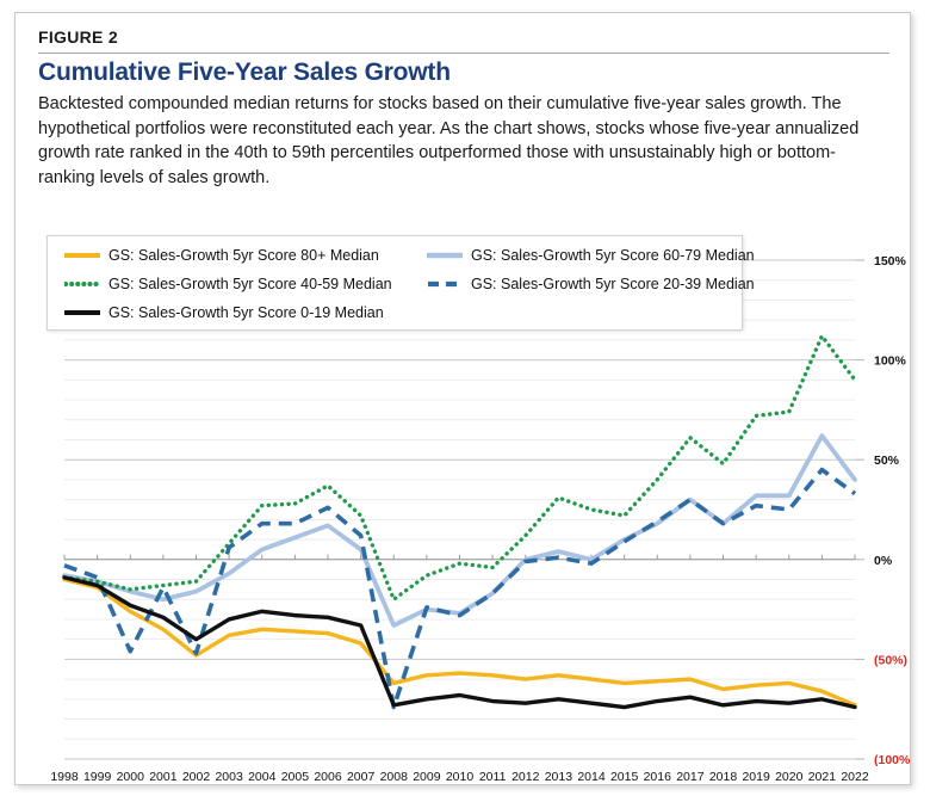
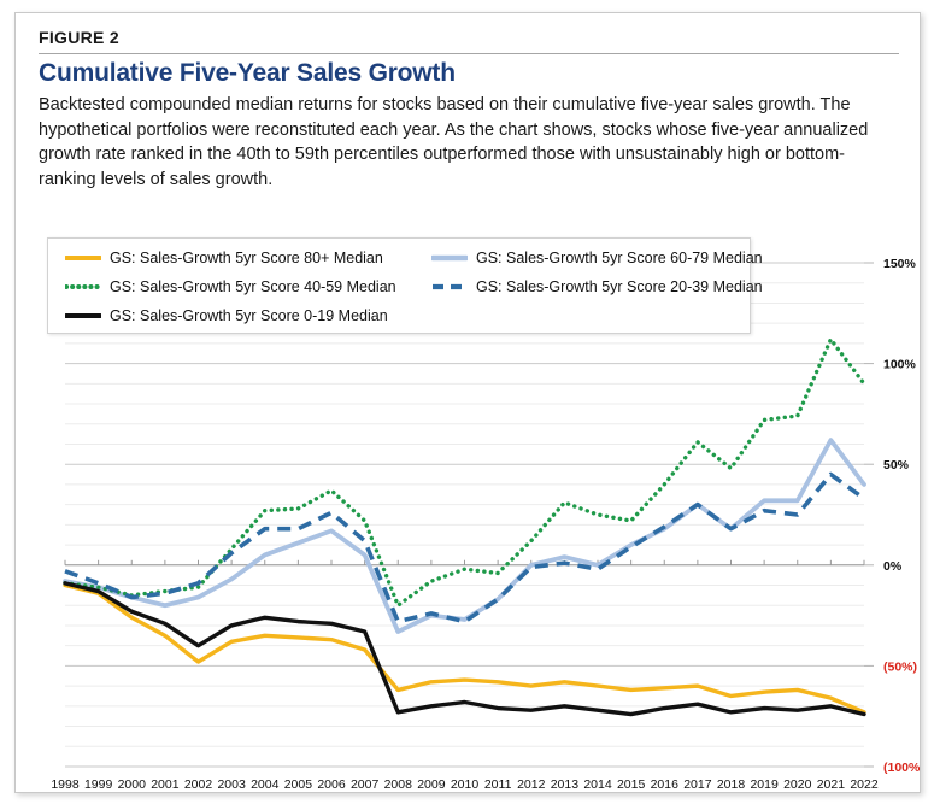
GS: Sales-Growth 5yr Score 20-39 Median/2000: -46% -> -16%
GS: Sales-Growth 5yr Score 20-39 Median/2002: -47% -> -9%
GS: Sales-Growth 5yr Score 20-39 Median/2008: -74% -> -28%
